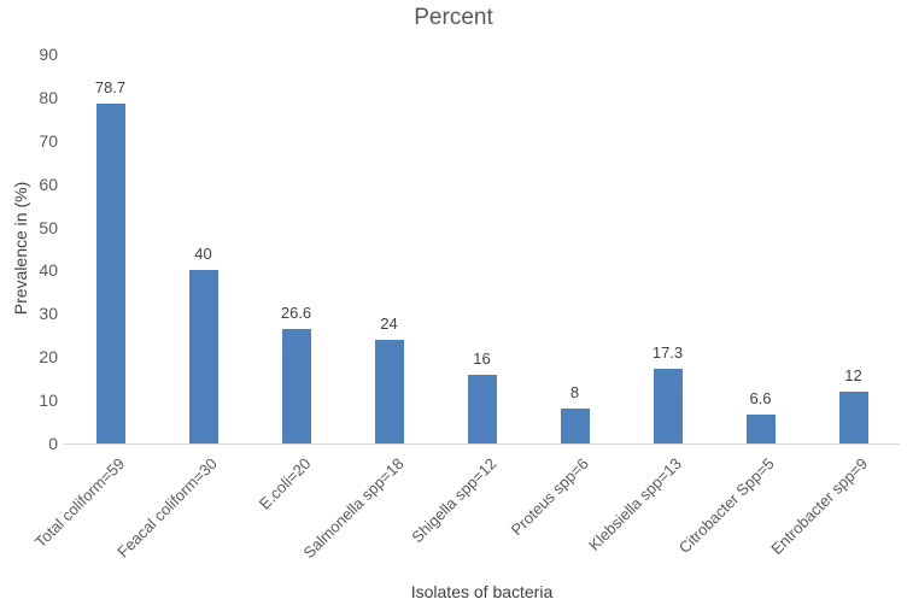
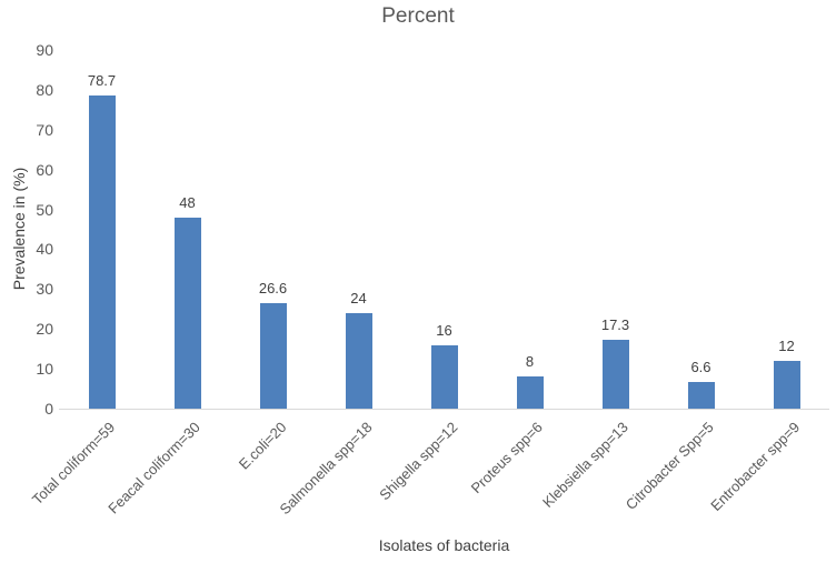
Feacal coliform=30: 40 -> 48
